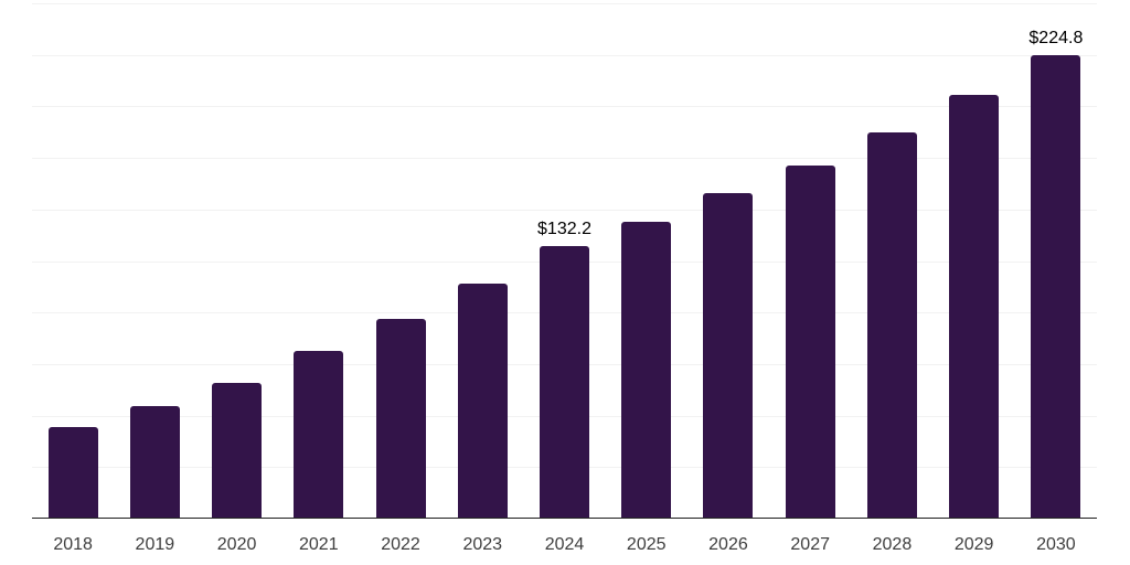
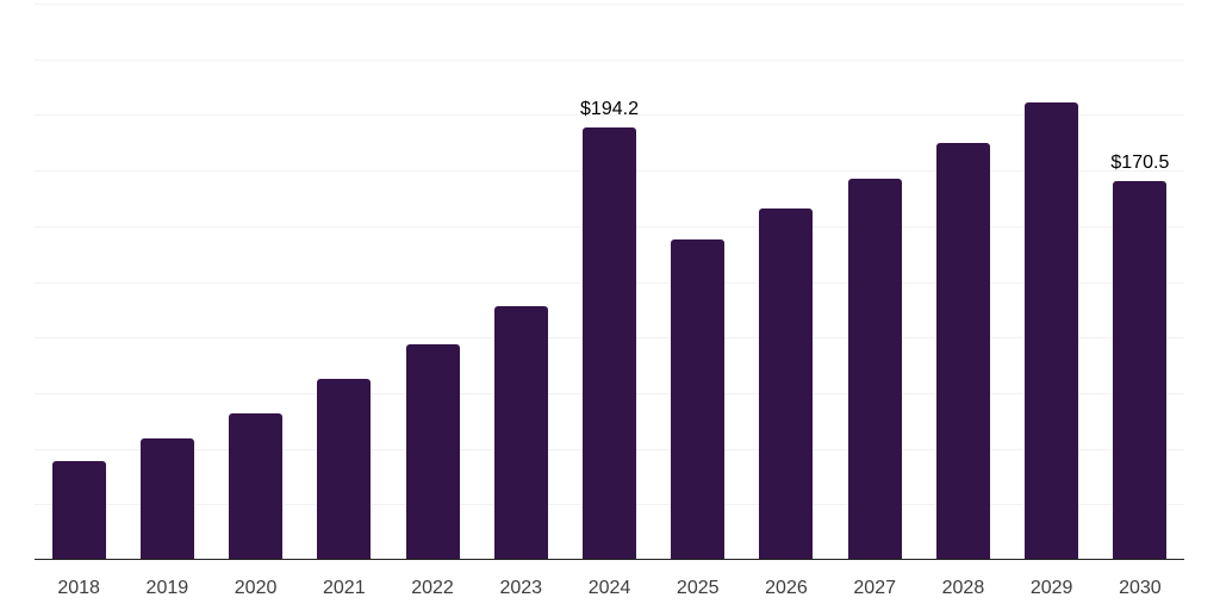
2024: $132.2 -> $194.2
2030: $224.8 -> $170.5
